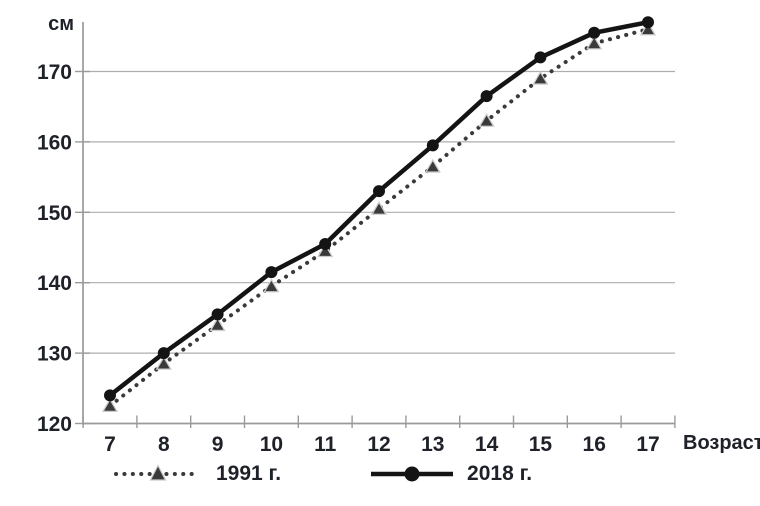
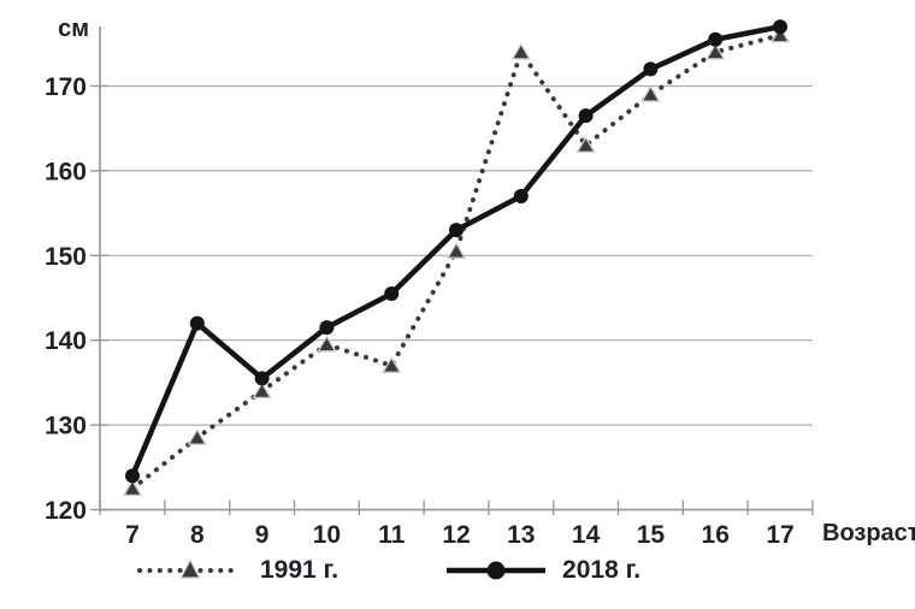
2018 г./8: 130 -> 142
1991 г./11: 144 -> 137
1991 г./13: 156 -> 174
2018 г./13: 160 -> 157
